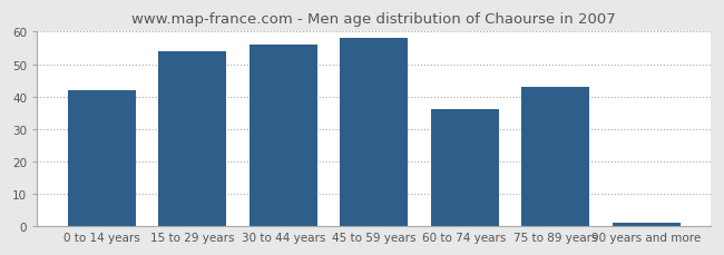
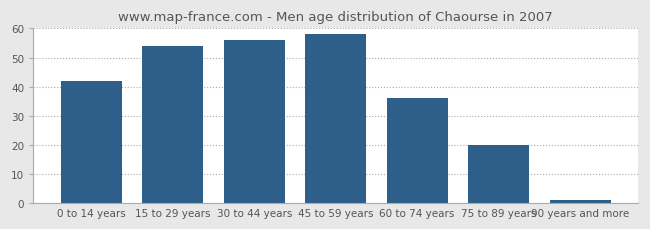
75 to 89 years: 43 -> 20
